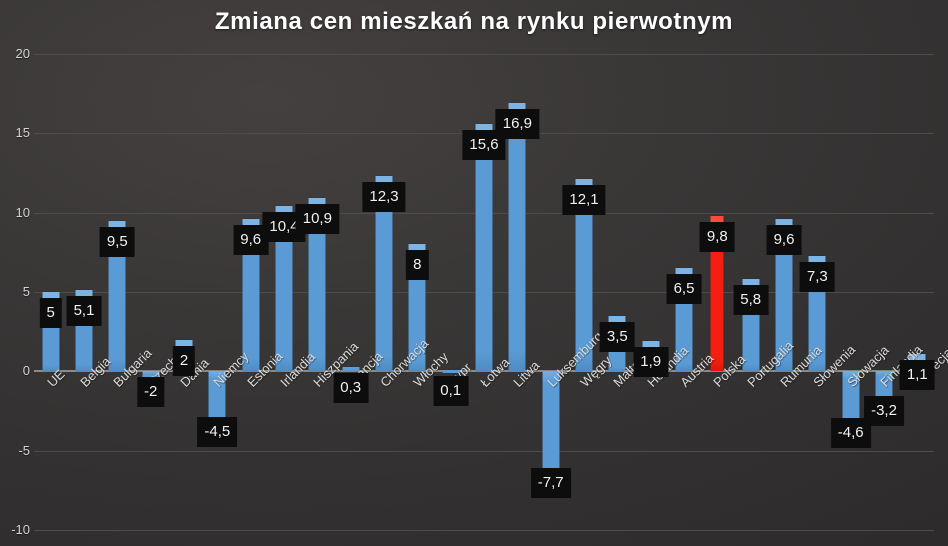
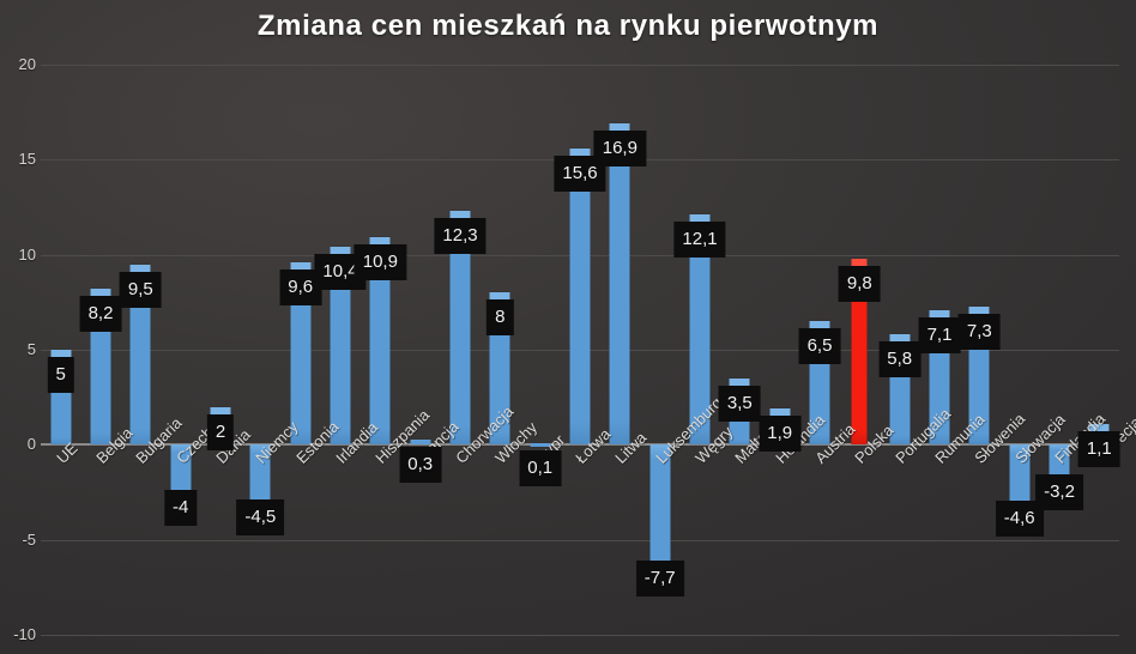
Belgia: 5,1 -> 8,2
Czechy: -2 -> -4
Rumunia: 9,6 -> 7,1
